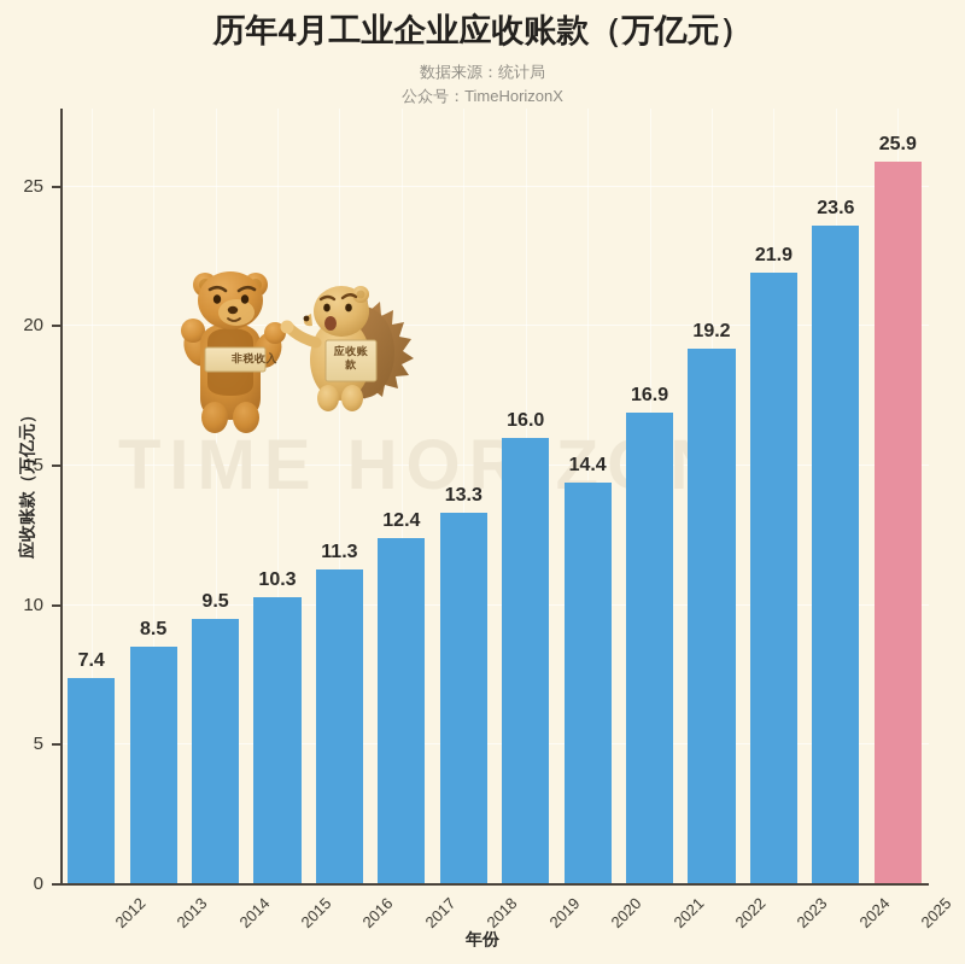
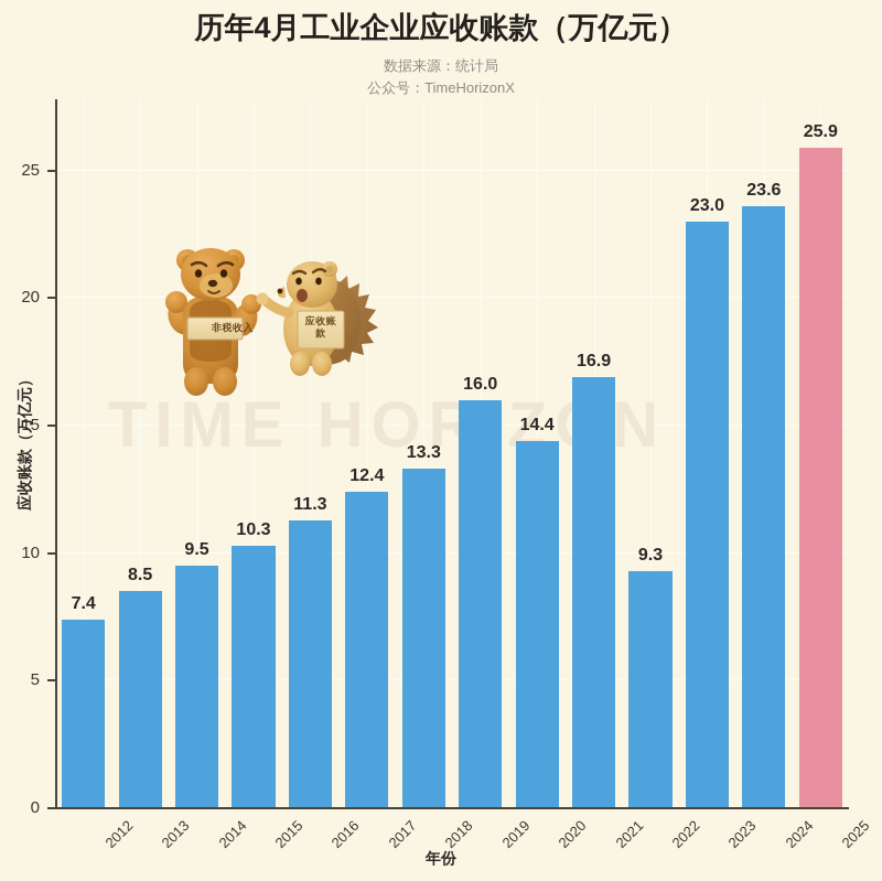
2022: 19.2 -> 9.3
2023: 21.9 -> 23.0
